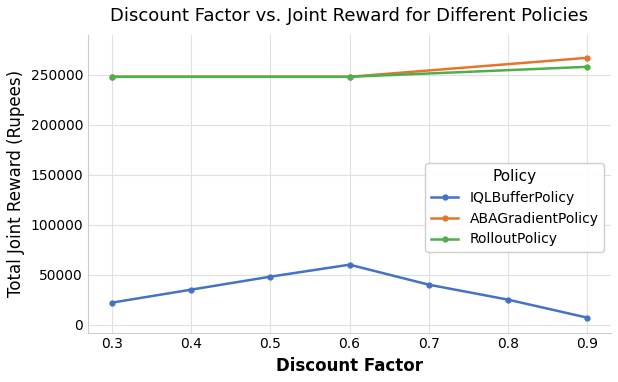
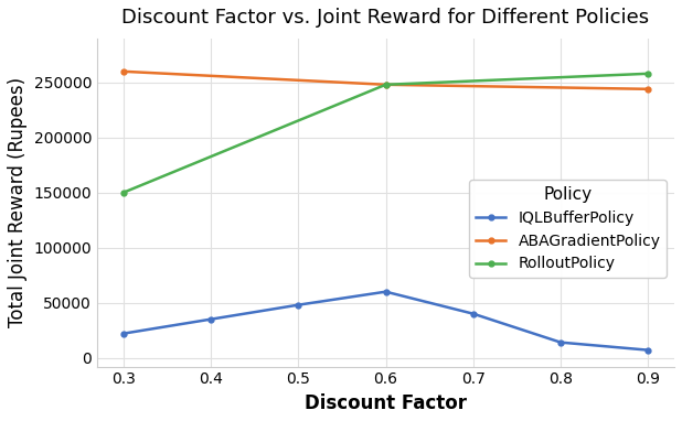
ABAGradientPolicy/0.3: 248000 -> 260000
RolloutPolicy/0.3: 248000 -> 150000
IQLBufferPolicy/0.8: 25000 -> 14000
ABAGradientPolicy/0.9: 267000 -> 244000
